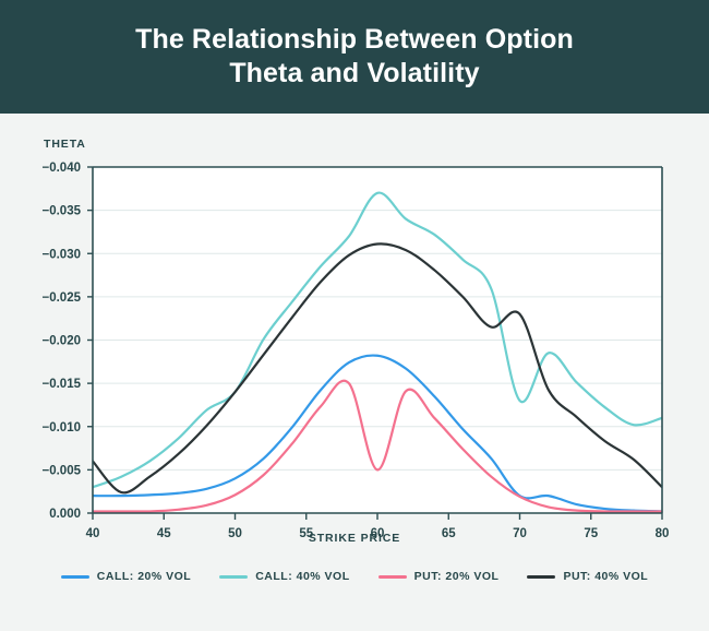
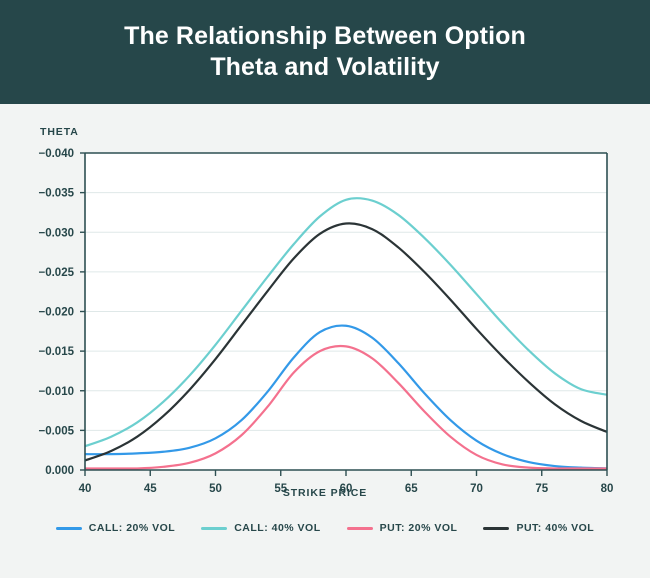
PUT: 40% VOL/40: -0.006 -> -0.001
CALL: 40% VOL/50: -0.014 -> -0.016
CALL: 40% VOL/60: -0.037 -> -0.034
PUT: 20% VOL/60: -0.005 -> -0.016
CALL: 20% VOL/70: -0.002 -> -0.004
CALL: 40% VOL/70: -0.013 -> -0.022
PUT: 40% VOL/70: -0.023 -> -0.018
CALL: 40% VOL/80: -0.011 -> -0.009
PUT: 40% VOL/80: -0.003 -> -0.005
